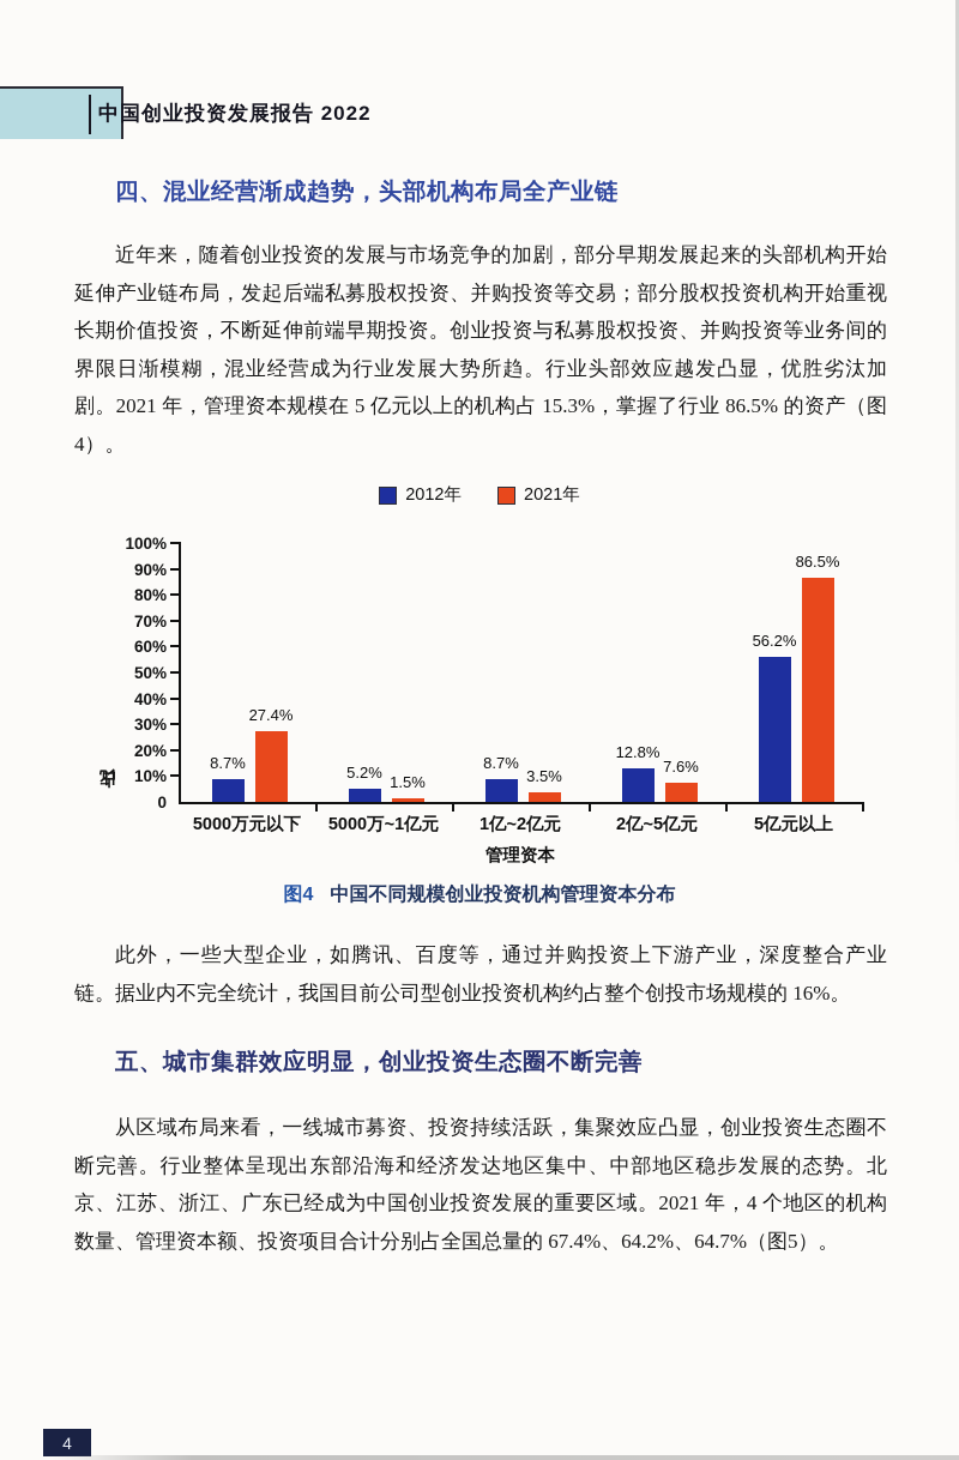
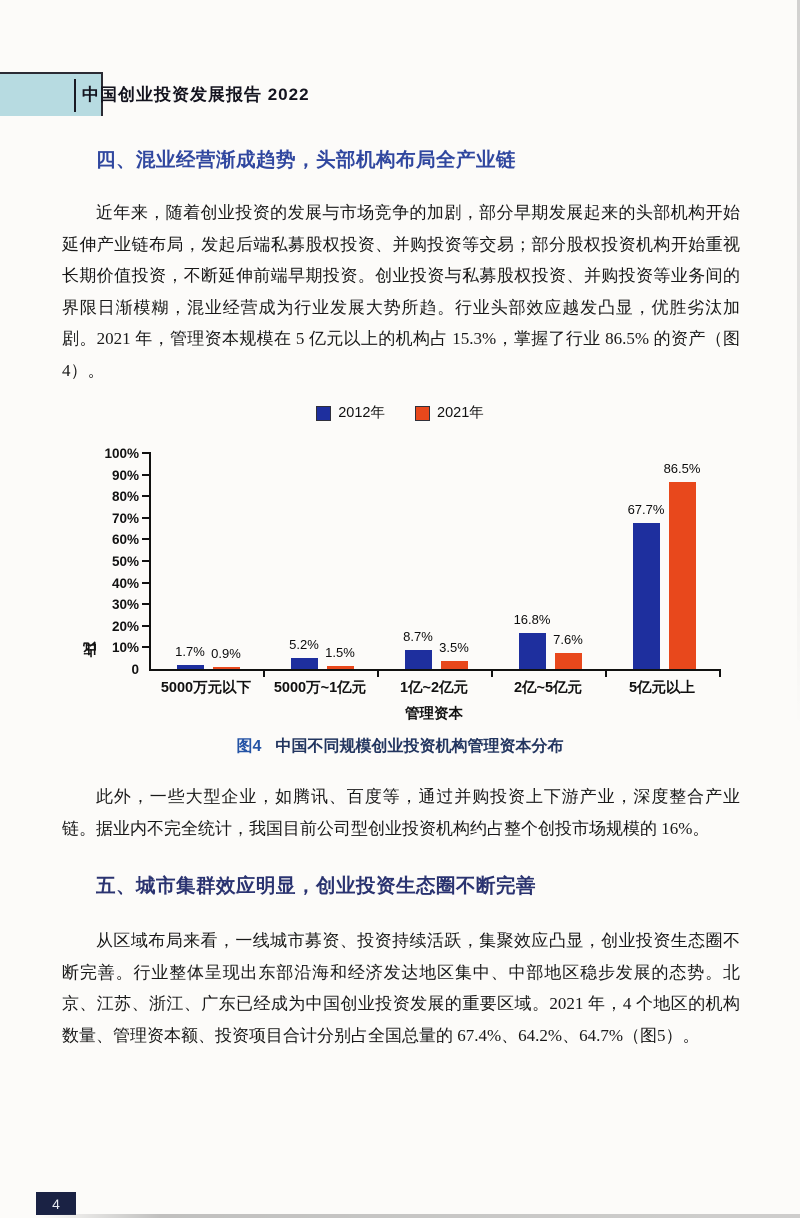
2012年/5000万元以下: 8.7% -> 1.7%
2021年/5000万元以下: 27.4% -> 0.9%
2012年/2亿~5亿元: 12.8% -> 16.8%
2012年/5亿元以上: 56.2% -> 67.7%
